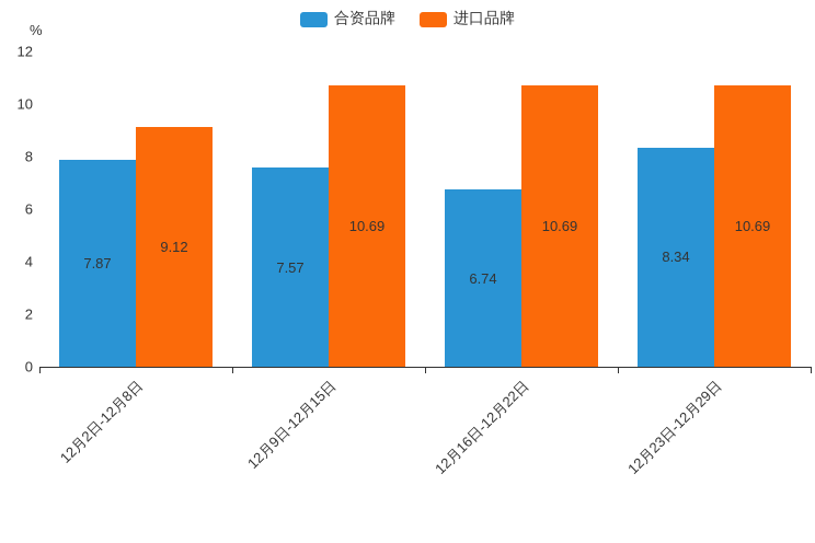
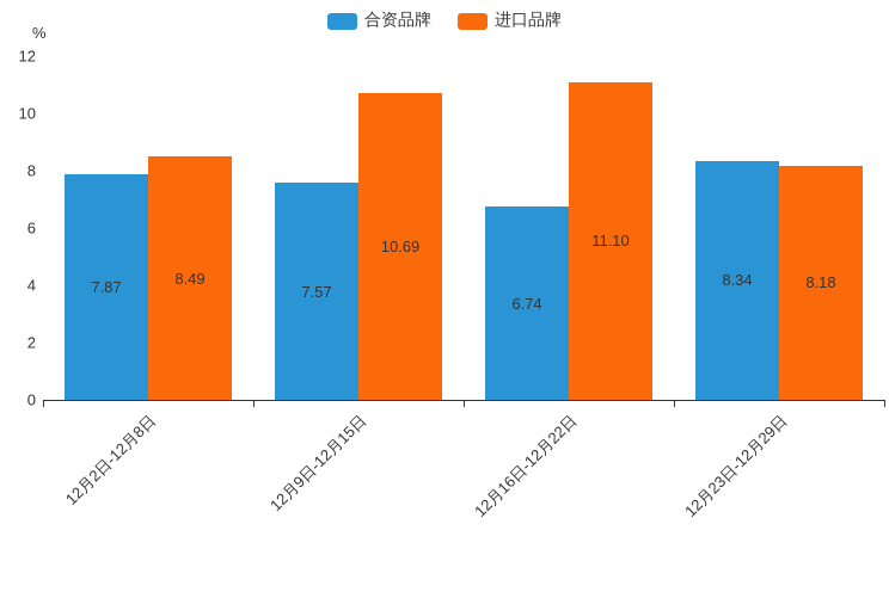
进口品牌/12月2日-12月8日: 9.12 -> 8.49
进口品牌/12月16日-12月22日: 10.69 -> 11.10
进口品牌/12月23日-12月29日: 10.69 -> 8.18
